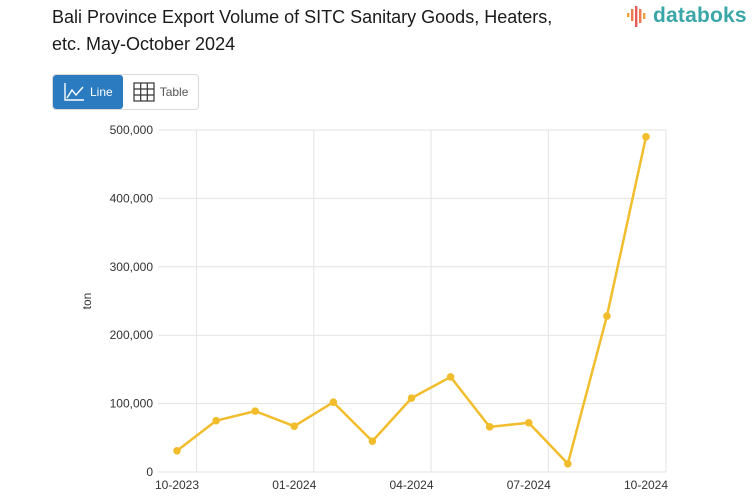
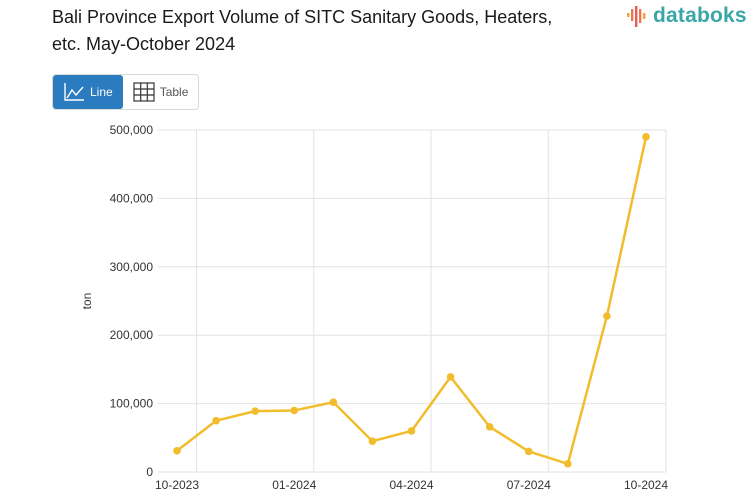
01-2024: 70000 -> 90000
04-2024: 110000 -> 60000
07-2024: 70000 -> 30000
